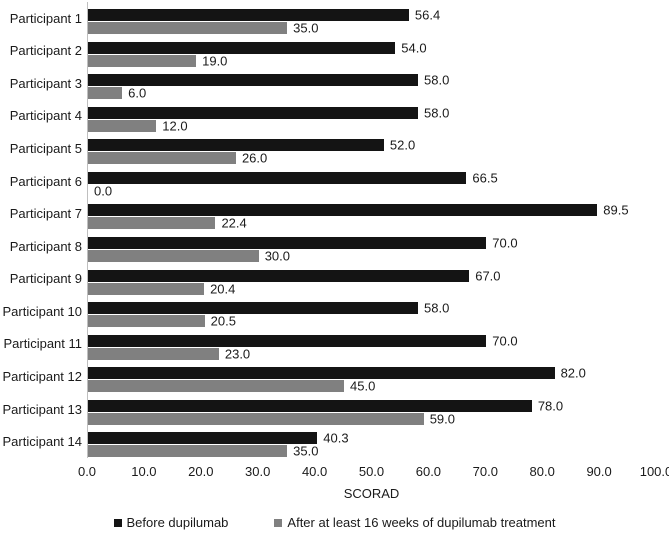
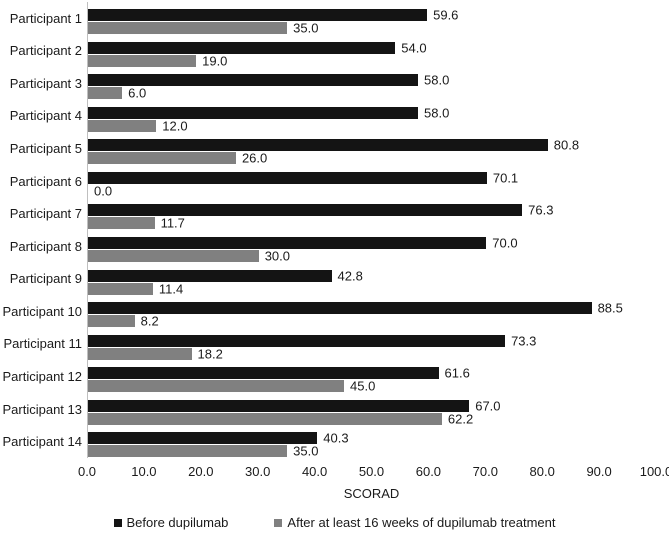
Before dupilumab/Participant 1: 56.4 -> 59.6
Before dupilumab/Participant 5: 52.0 -> 80.8
Before dupilumab/Participant 6: 66.5 -> 70.1
Before dupilumab/Participant 7: 89.5 -> 76.3
After at least 16 weeks of dupilumab treatment/Participant 7: 22.4 -> 11.7
Before dupilumab/Participant 9: 67.0 -> 42.8
After at least 16 weeks of dupilumab treatment/Participant 9: 20.4 -> 11.4
Before dupilumab/Participant 10: 58.0 -> 88.5
After at least 16 weeks of dupilumab treatment/Participant 10: 20.5 -> 8.2
Before dupilumab/Participant 11: 70.0 -> 73.3
After at least 16 weeks of dupilumab treatment/Participant 11: 23.0 -> 18.2
Before dupilumab/Participant 12: 82.0 -> 61.6
Before dupilumab/Participant 13: 78.0 -> 67.0
After at least 16 weeks of dupilumab treatment/Participant 13: 59.0 -> 62.2
